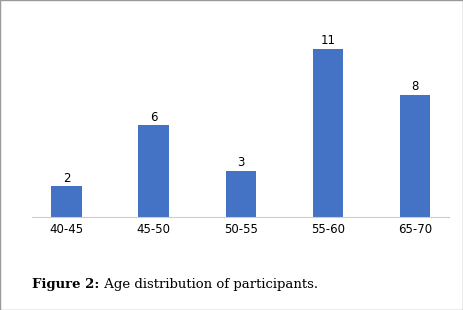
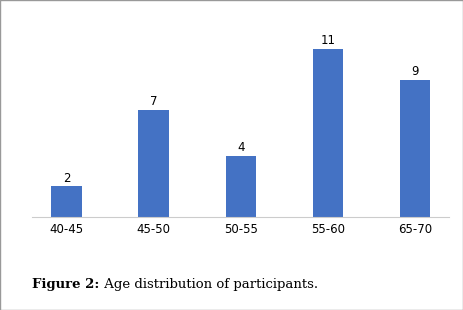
45-50: 6 -> 7
50-55: 3 -> 4
65-70: 8 -> 9
